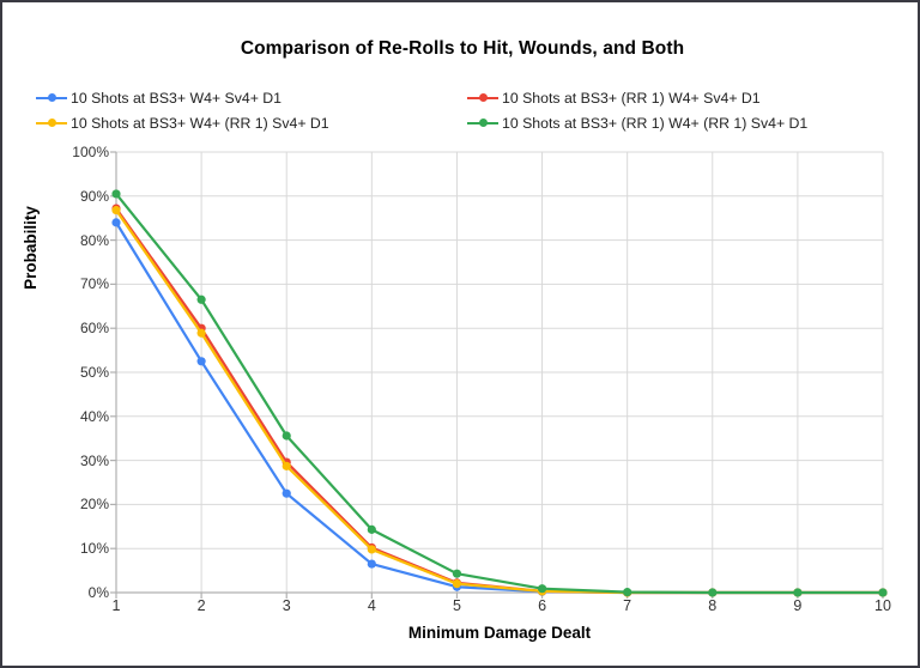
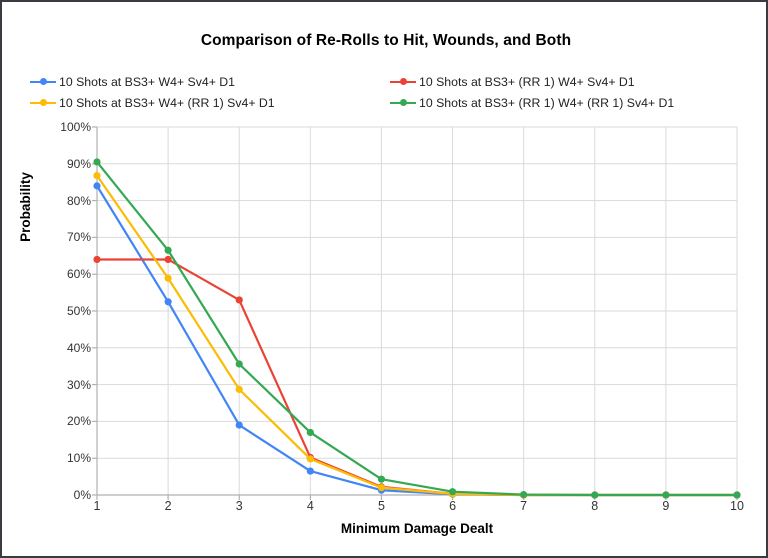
10 Shots at BS3+ (RR 1) W4+ Sv4+ D1/1: 87% -> 64%
10 Shots at BS3+ (RR 1) W4+ Sv4+ D1/2: 60% -> 64%
10 Shots at BS3+ W4+ Sv4+ D1/3: 22% -> 19%
10 Shots at BS3+ (RR 1) W4+ Sv4+ D1/3: 30% -> 53%
10 Shots at BS3+ (RR 1) W4+ (RR 1) Sv4+ D1/4: 14% -> 17%
